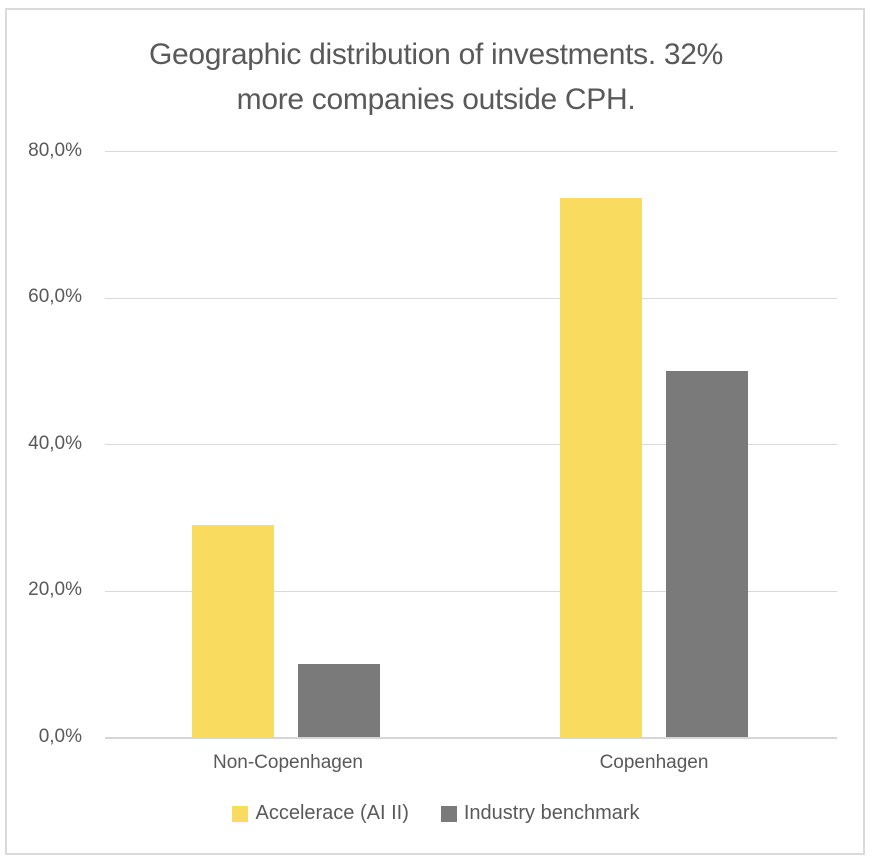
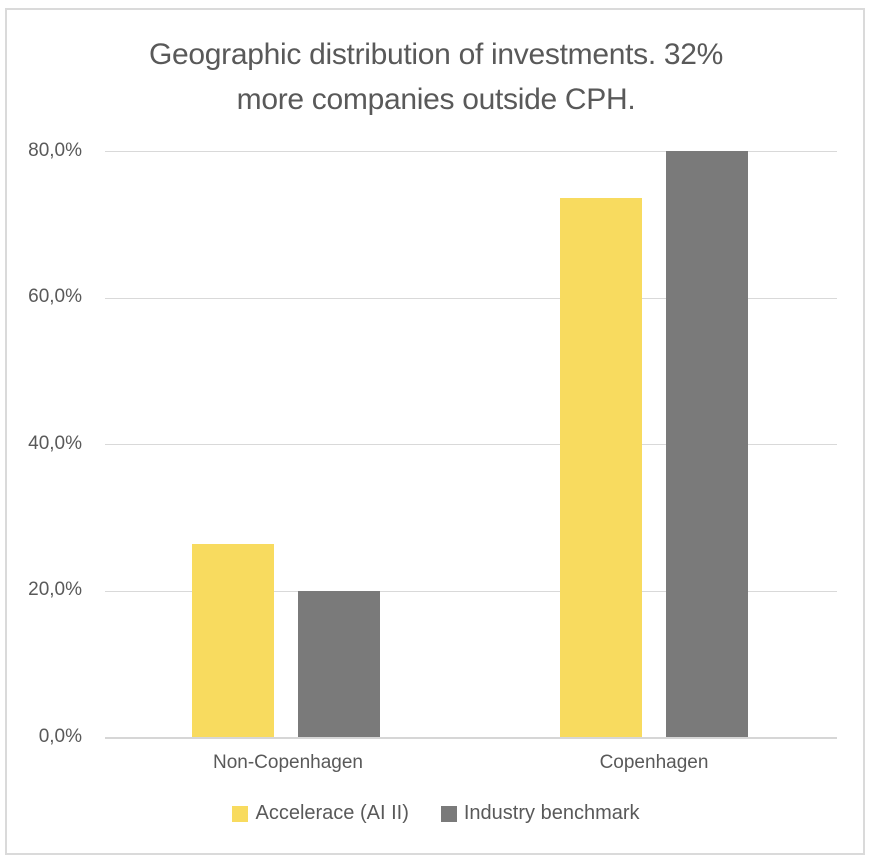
Accelerace (AI II)/Non-Copenhagen: 29% -> 26%
Industry benchmark/Non-Copenhagen: 10% -> 20%
Industry benchmark/Copenhagen: 50% -> 80%
